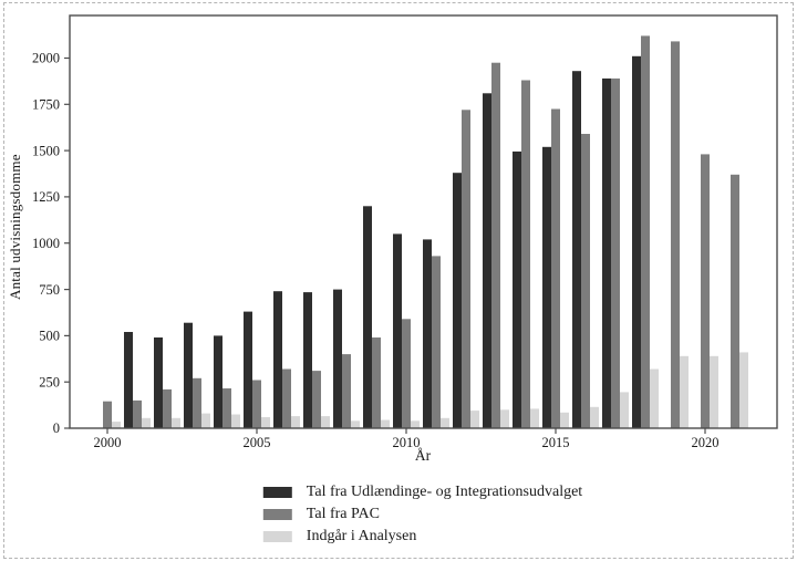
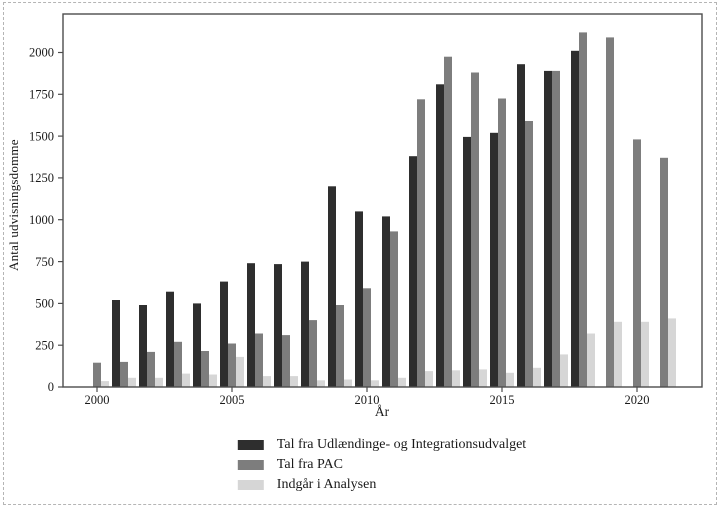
Indgår i Analysen/2005: 60 -> 180
